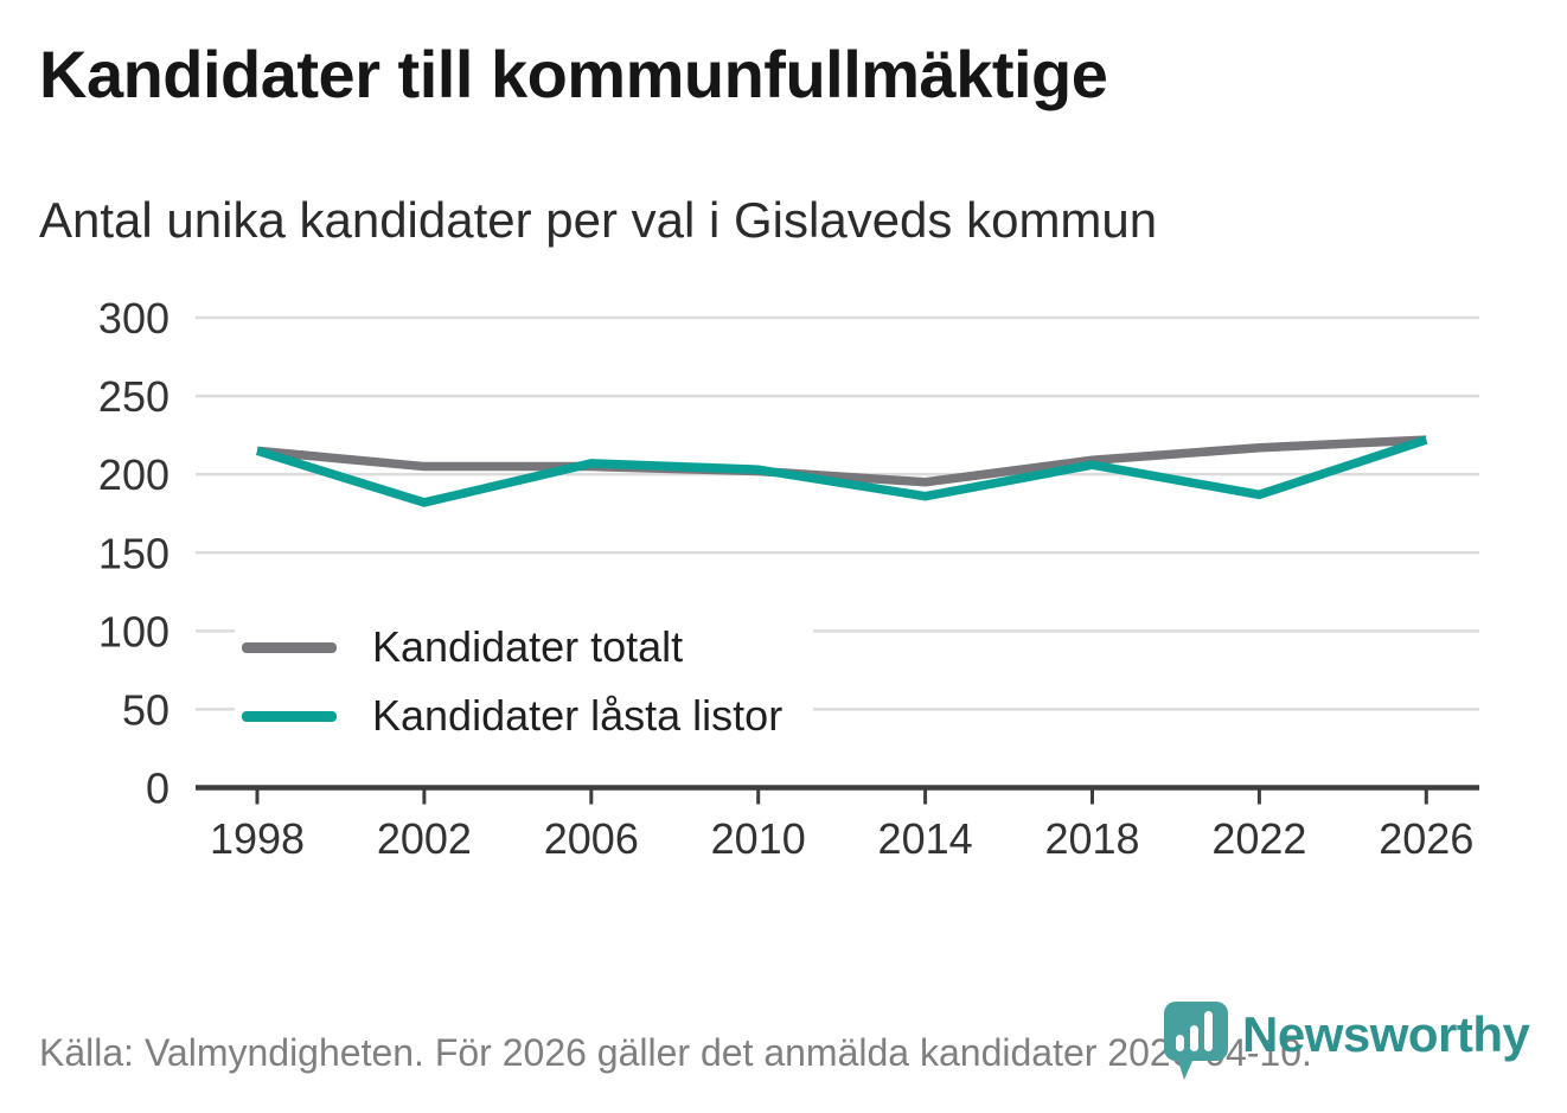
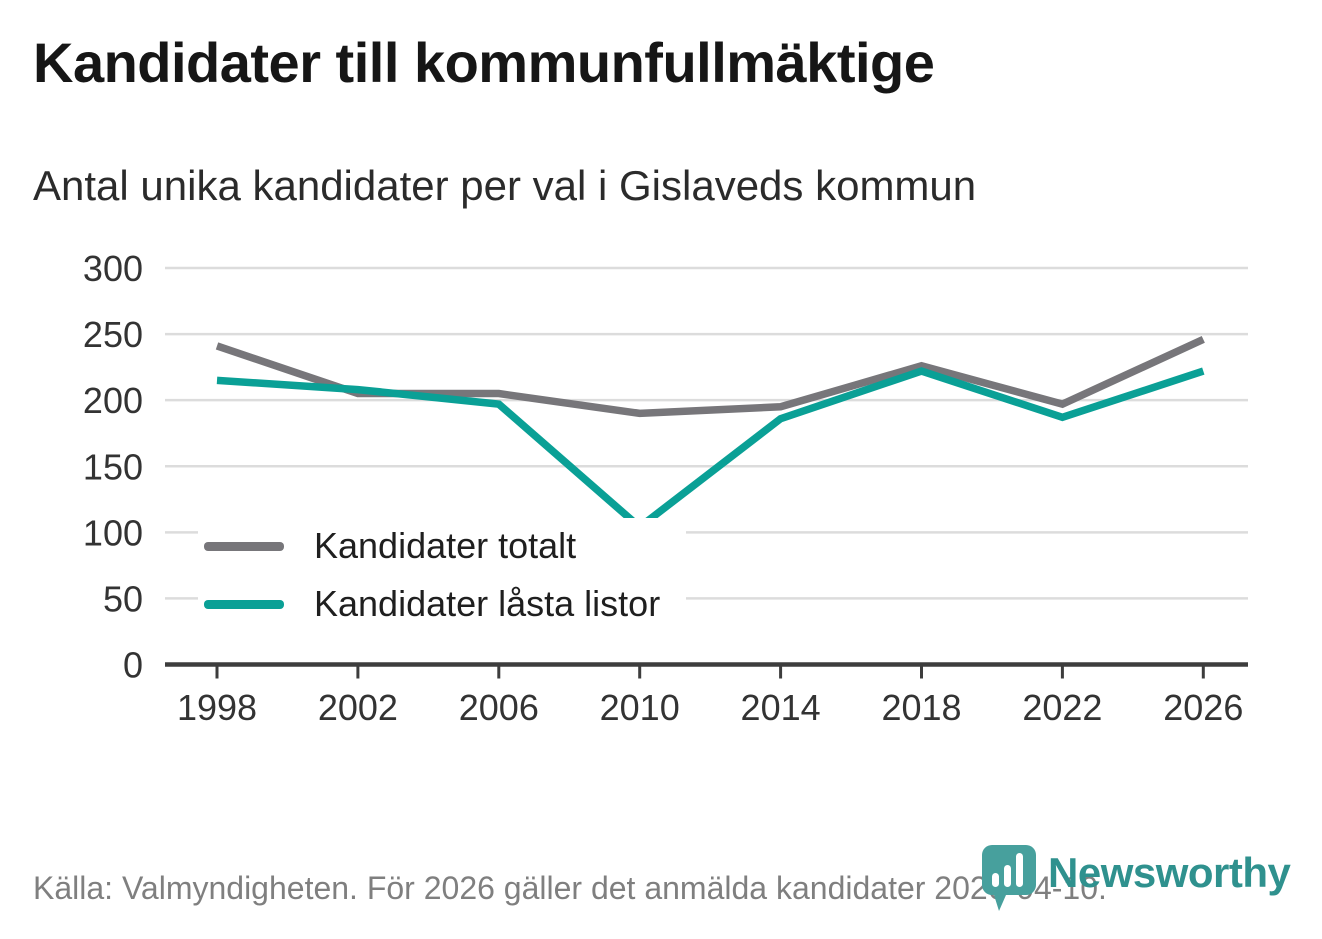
Kandidater totalt/1998: 215 -> 241
Kandidater låsta listor/2002: 182 -> 208
Kandidater låsta listor/2006: 207 -> 197
Kandidater totalt/2010: 202 -> 190
Kandidater låsta listor/2010: 203 -> 104
Kandidater totalt/2018: 209 -> 226
Kandidater låsta listor/2018: 206 -> 222
Kandidater totalt/2022: 217 -> 197
Kandidater totalt/2026: 222 -> 246
